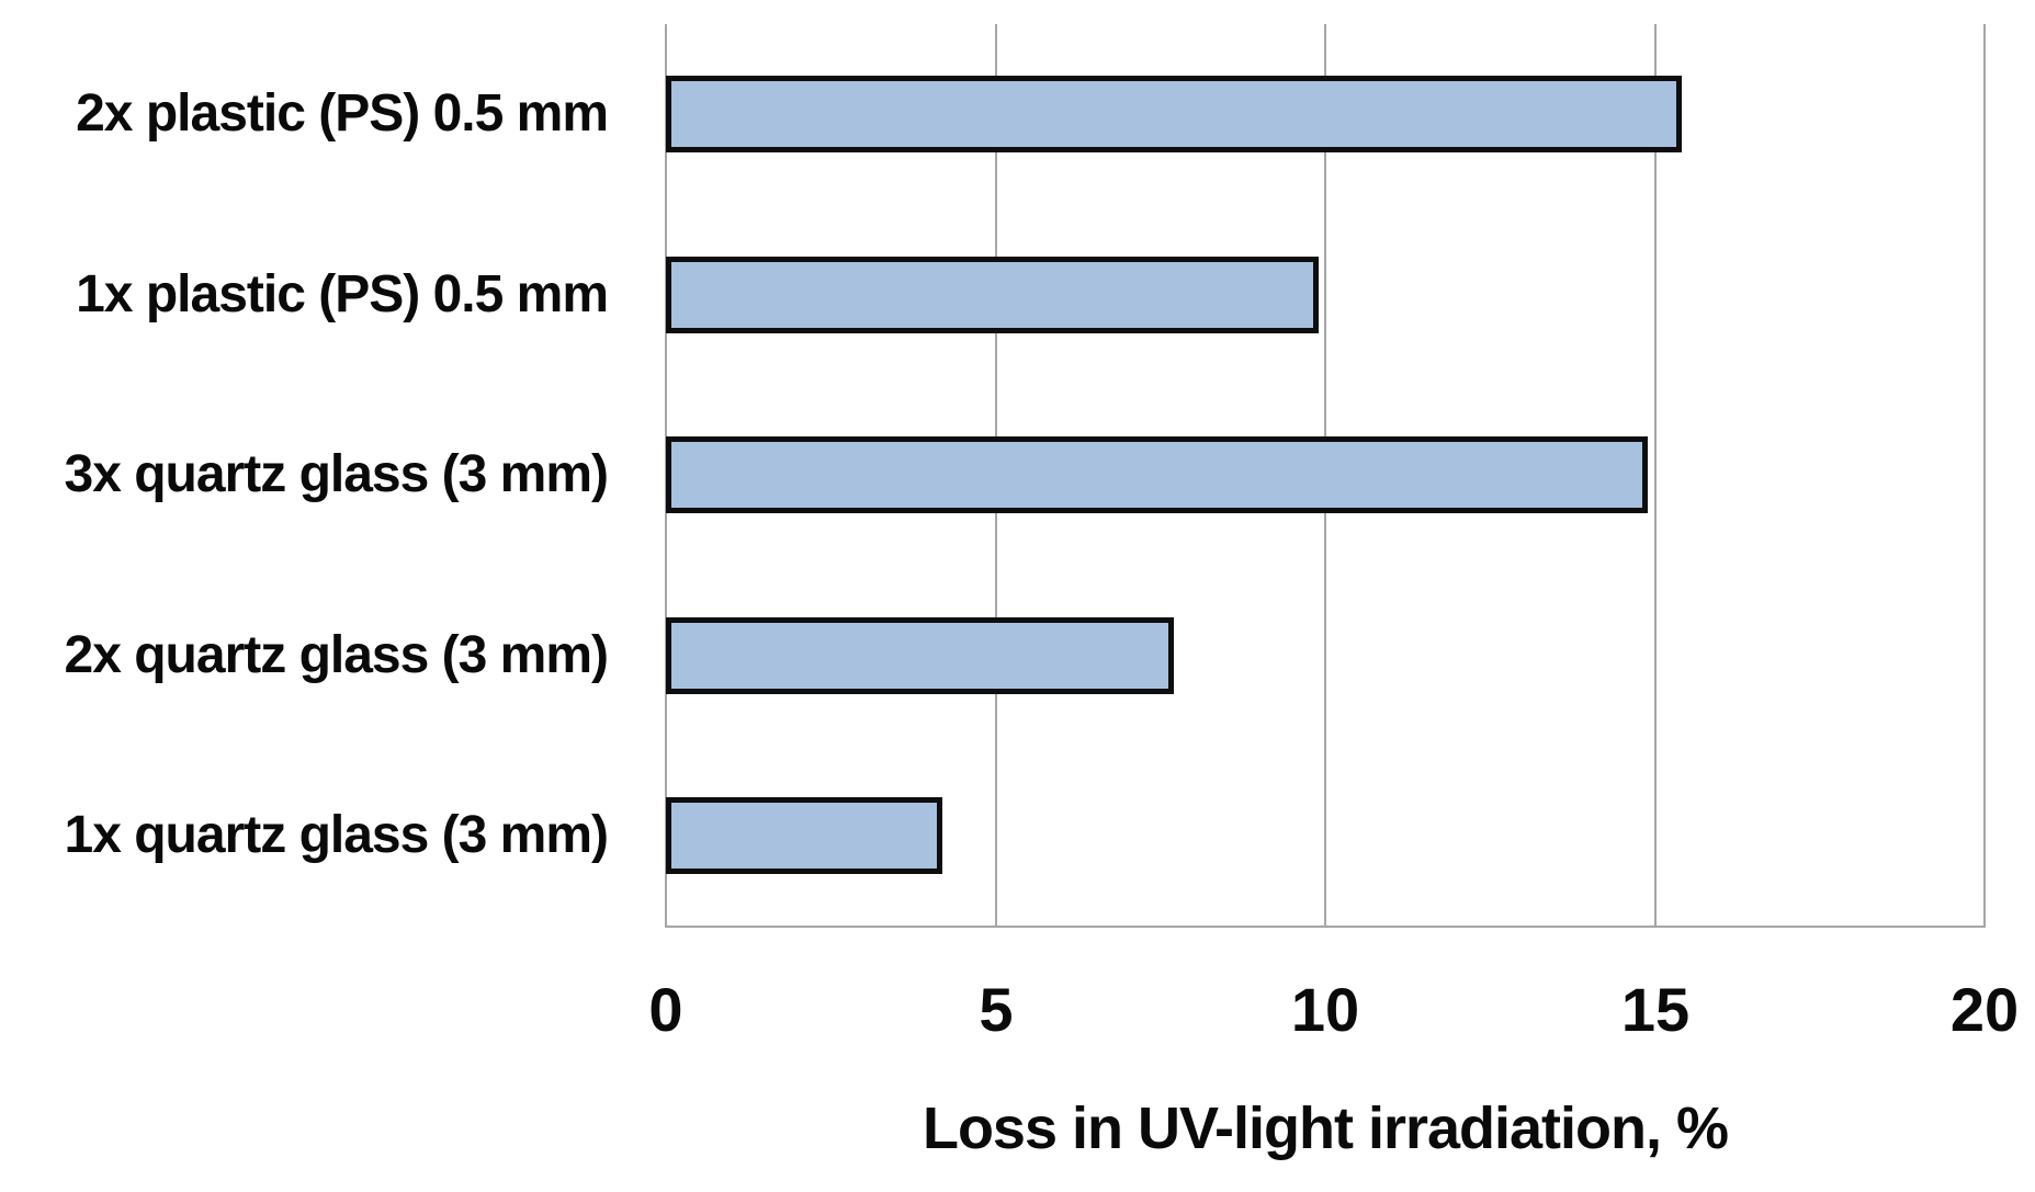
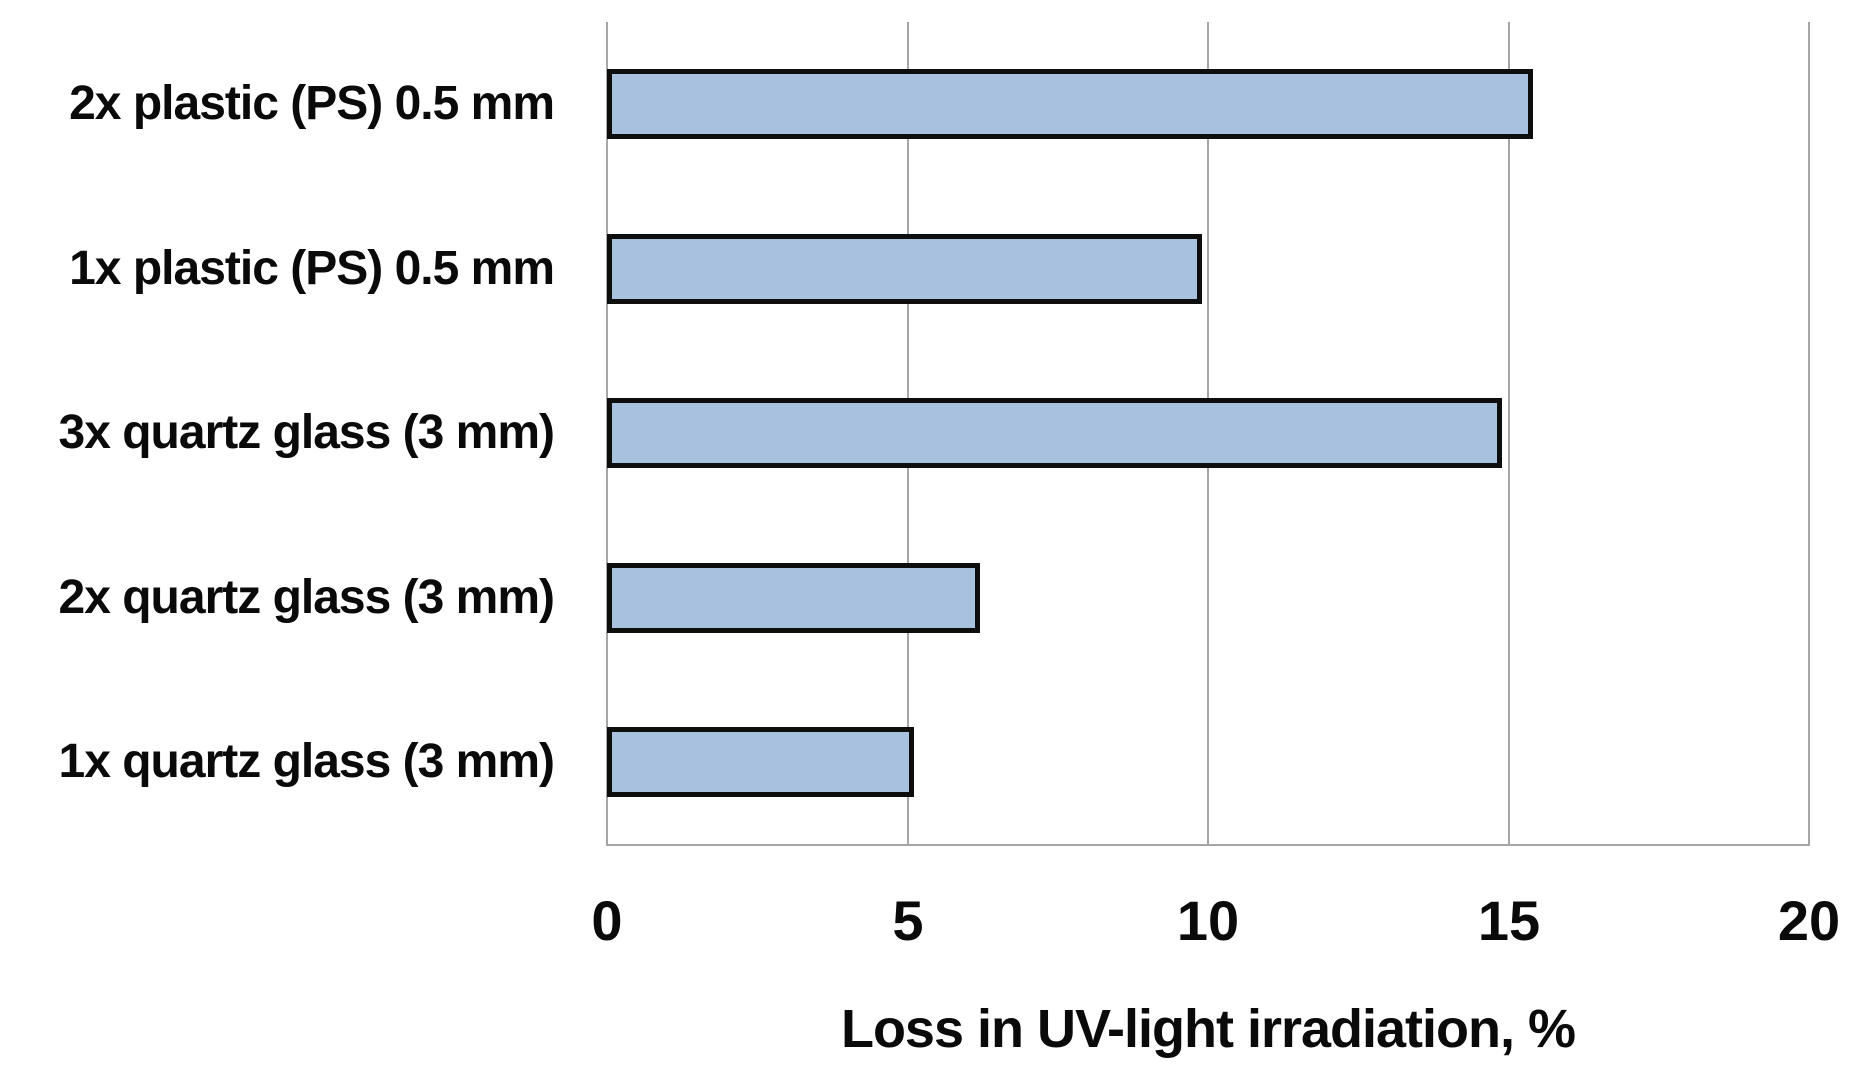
2x quartz glass (3 mm): 7.7 -> 6.2
1x quartz glass (3 mm): 4.2 -> 5.1
